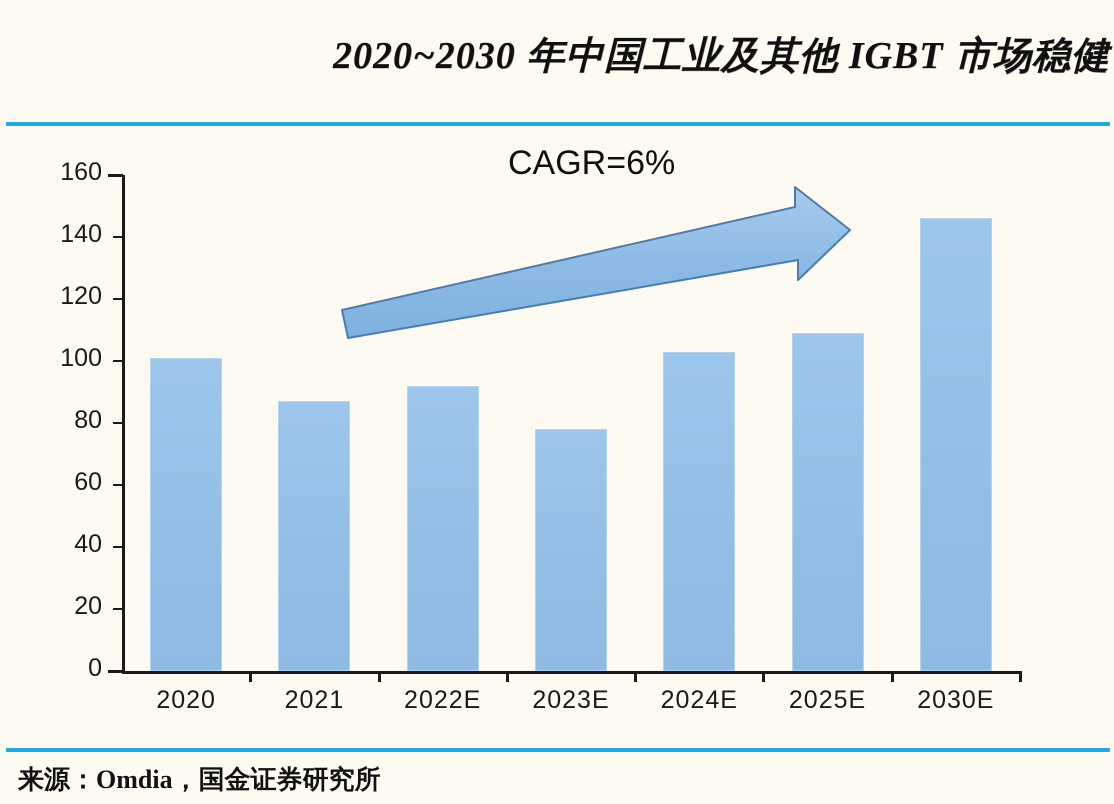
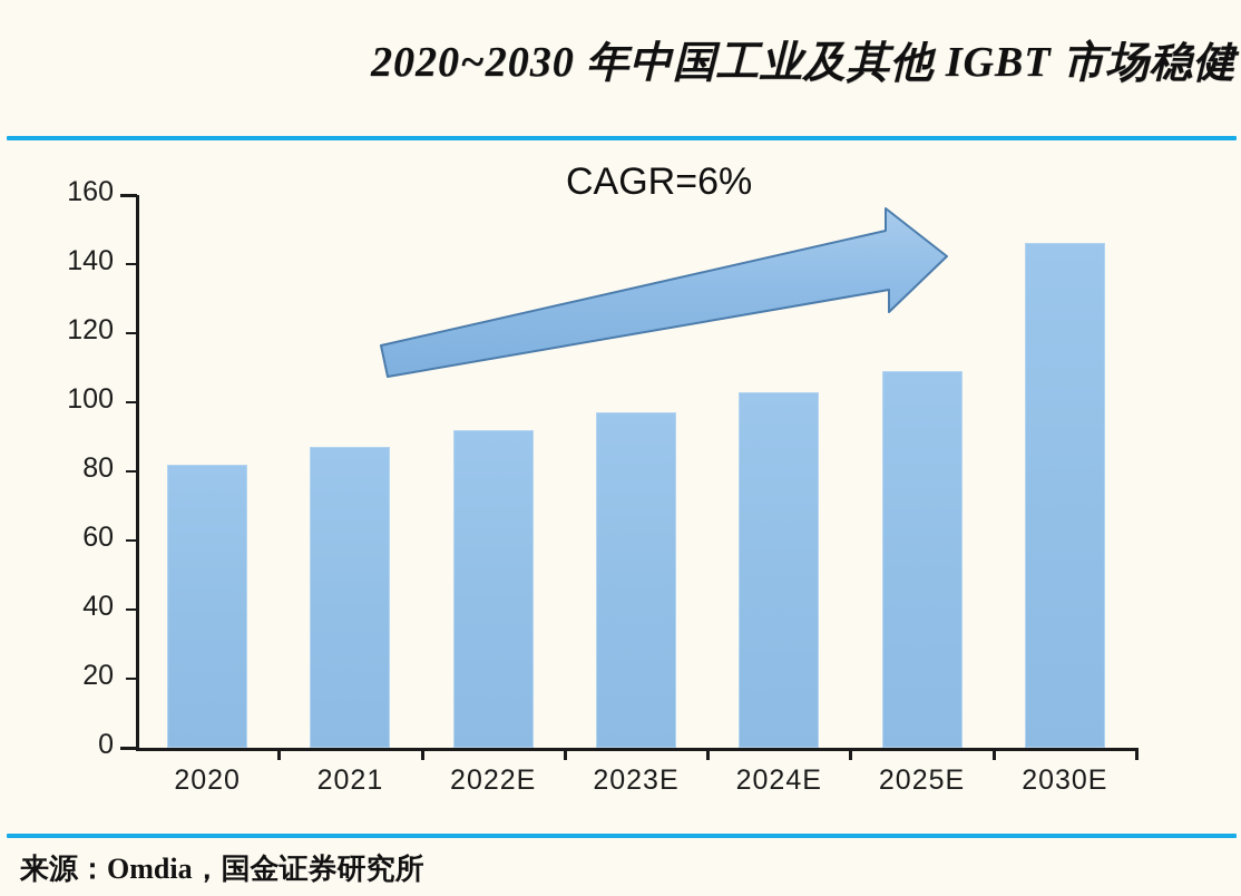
2020: 101 -> 82
2023E: 78 -> 97
